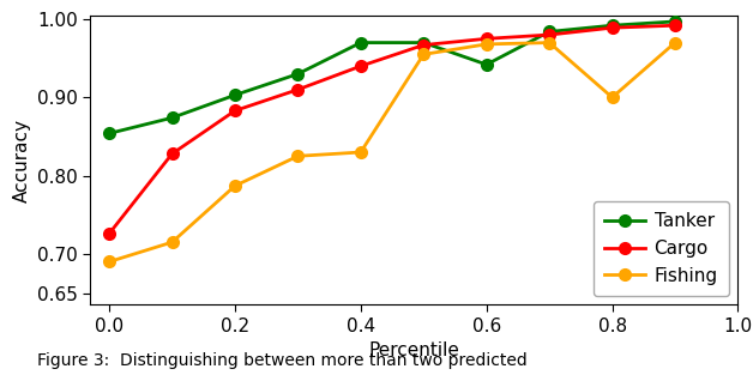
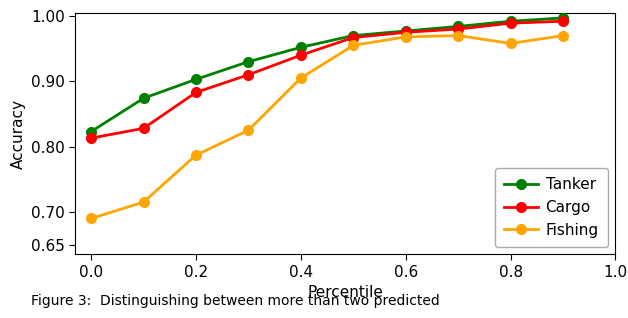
Tanker/0.0: 0.854 -> 0.823
Cargo/0.0: 0.726 -> 0.813
Tanker/0.4: 0.970 -> 0.952
Fishing/0.4: 0.830 -> 0.905
Tanker/0.6: 0.942 -> 0.977
Fishing/0.8: 0.900 -> 0.958
